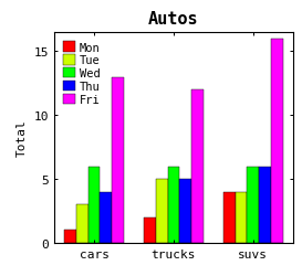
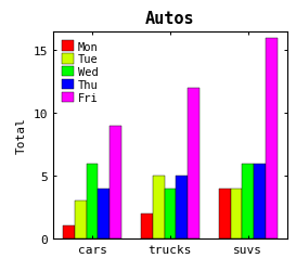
Fri/cars: 13 -> 9
Wed/trucks: 6 -> 4
